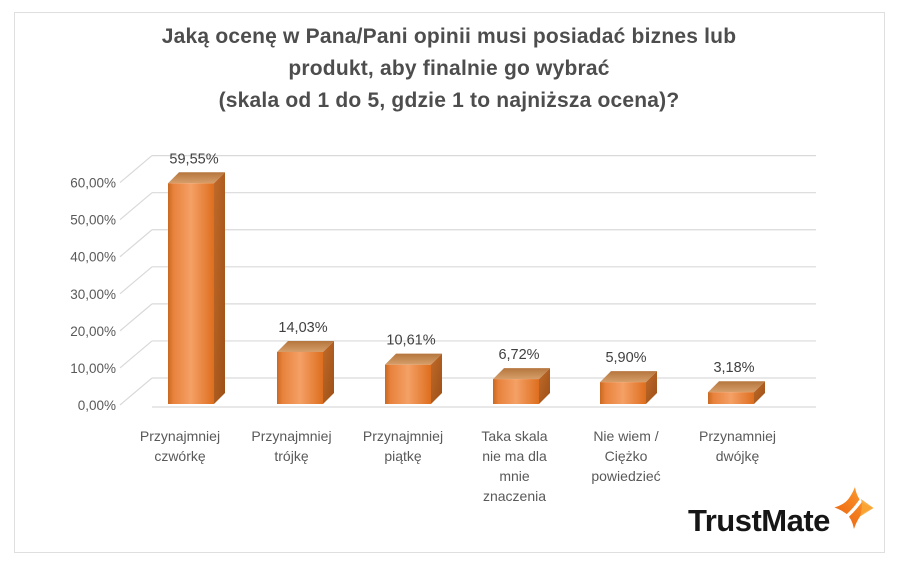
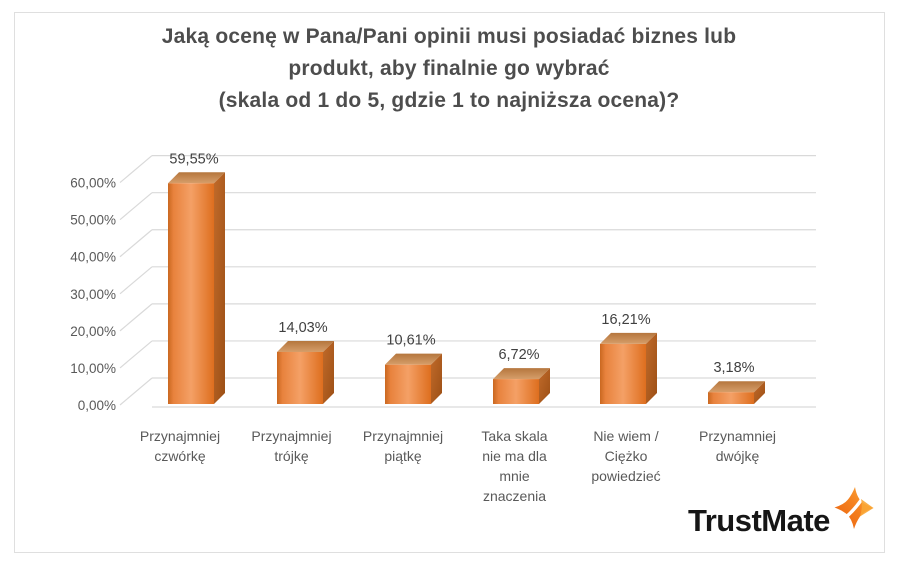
Nie wiem / Ciężko powiedzieć: 5,90% -> 16,21%
